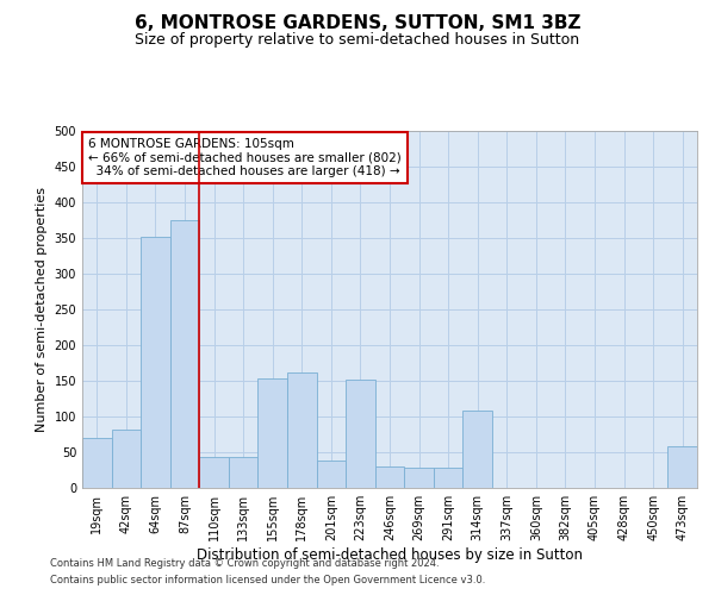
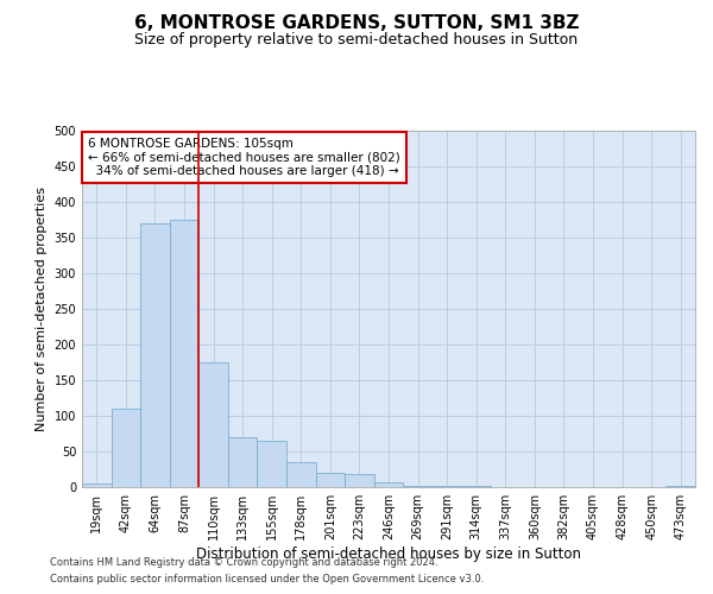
19sqm: 70 -> 5
42sqm: 82 -> 110
64sqm: 352 -> 370
110sqm: 44 -> 175
133sqm: 44 -> 70
155sqm: 154 -> 65
178sqm: 162 -> 35
201sqm: 38 -> 20
223sqm: 152 -> 18
246sqm: 30 -> 7
269sqm: 28 -> 2
291sqm: 28 -> 2
314sqm: 108 -> 2
473sqm: 58 -> 2
